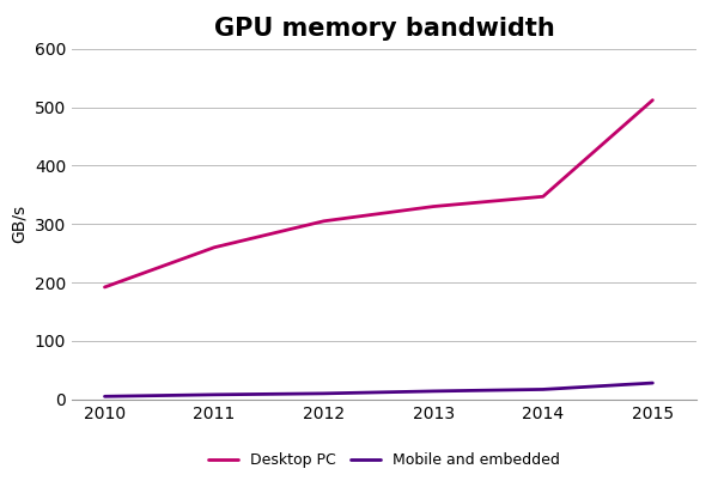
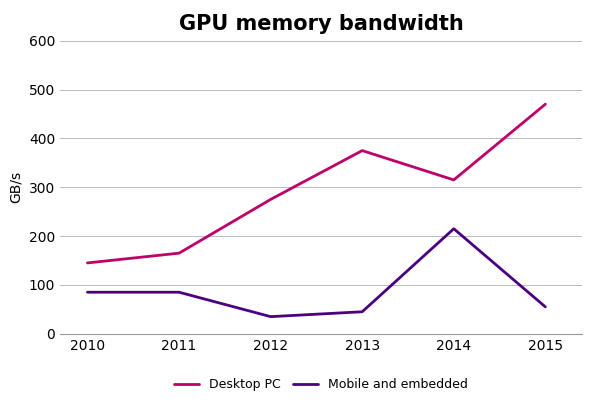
Desktop PC/2010: 192 -> 145
Mobile and embedded/2010: 5 -> 85
Desktop PC/2011: 260 -> 165
Mobile and embedded/2011: 8 -> 85
Desktop PC/2012: 305 -> 275
Mobile and embedded/2012: 10 -> 35
Desktop PC/2013: 330 -> 375
Mobile and embedded/2013: 14 -> 45
Desktop PC/2014: 347 -> 315
Mobile and embedded/2014: 17 -> 215
Desktop PC/2015: 512 -> 470
Mobile and embedded/2015: 28 -> 55
